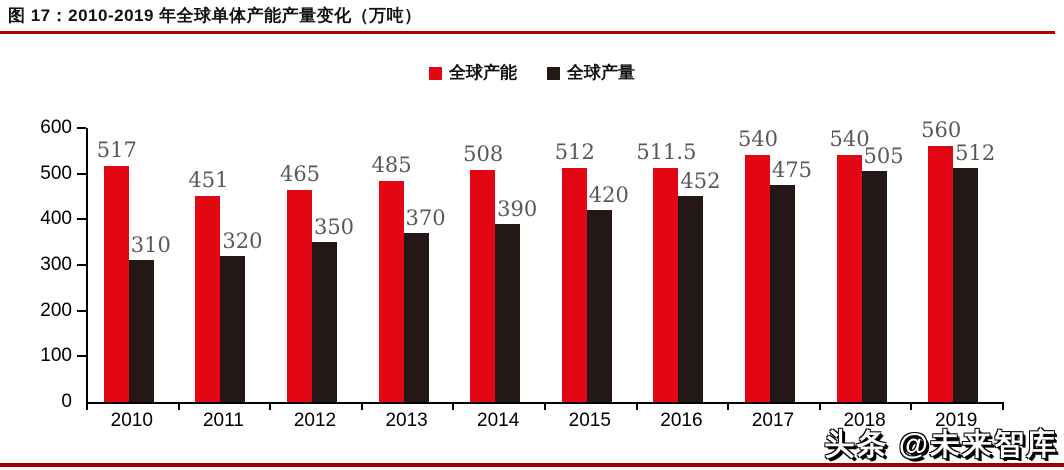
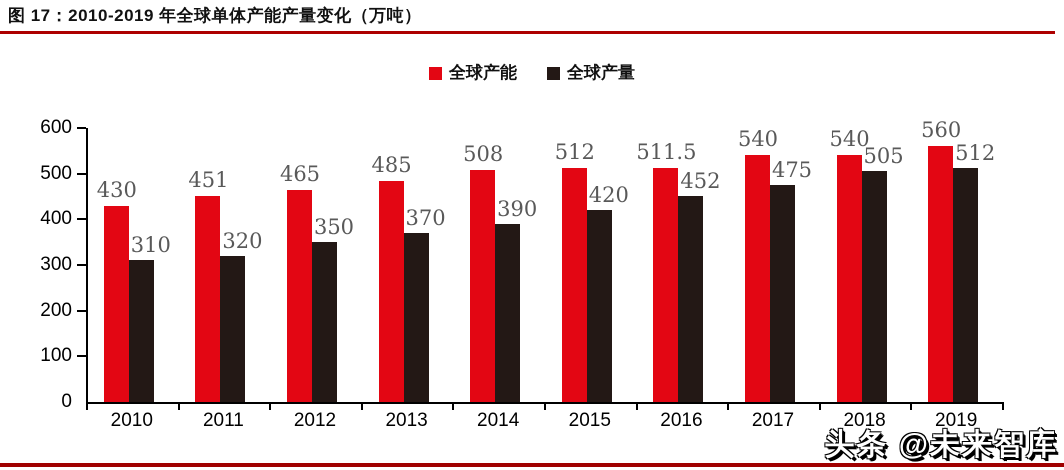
全球产能/2010: 517 -> 430
